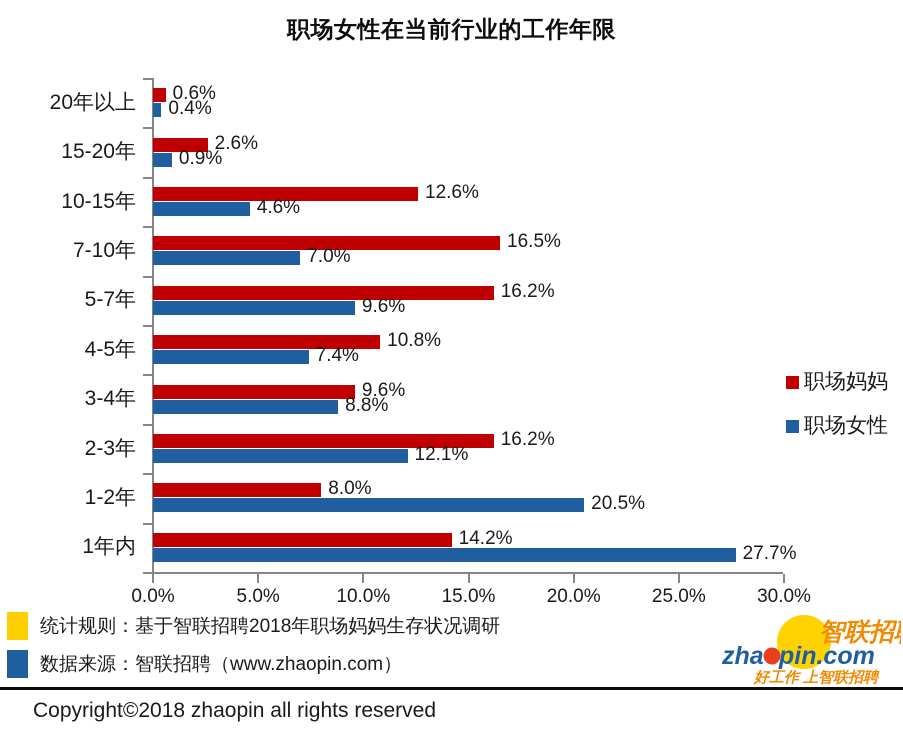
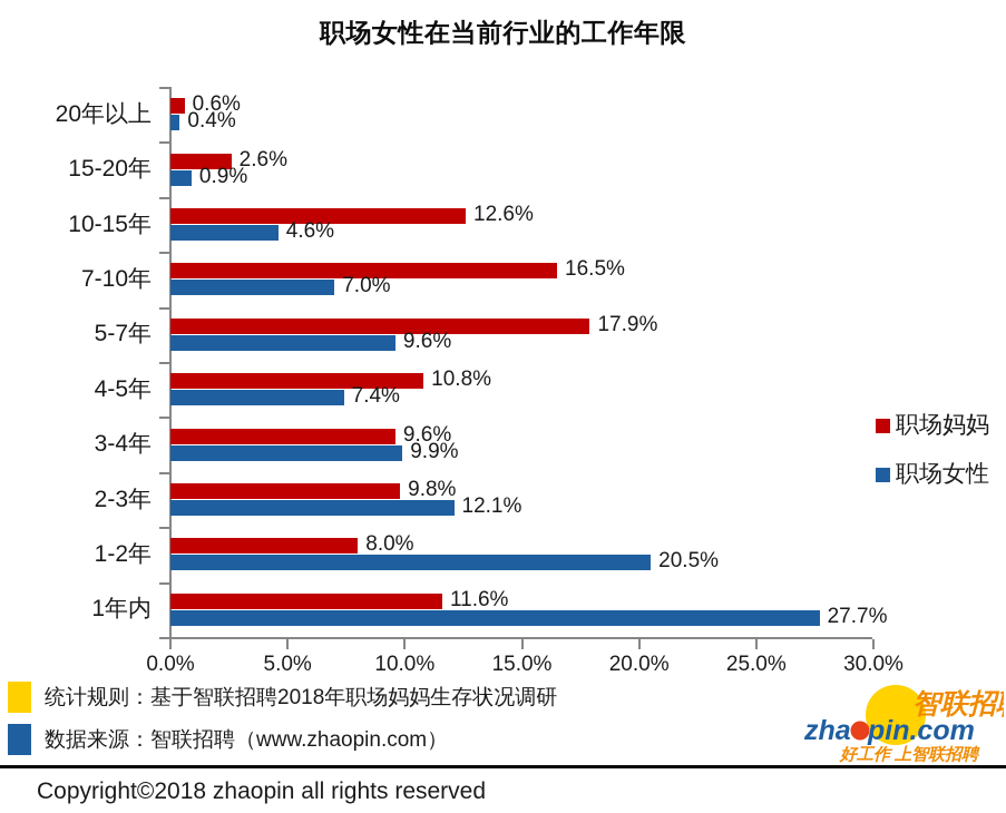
职场妈妈/5-7年: 16.2% -> 17.9%
职场女性/3-4年: 8.8% -> 9.9%
职场妈妈/2-3年: 16.2% -> 9.8%
职场妈妈/1年内: 14.2% -> 11.6%
